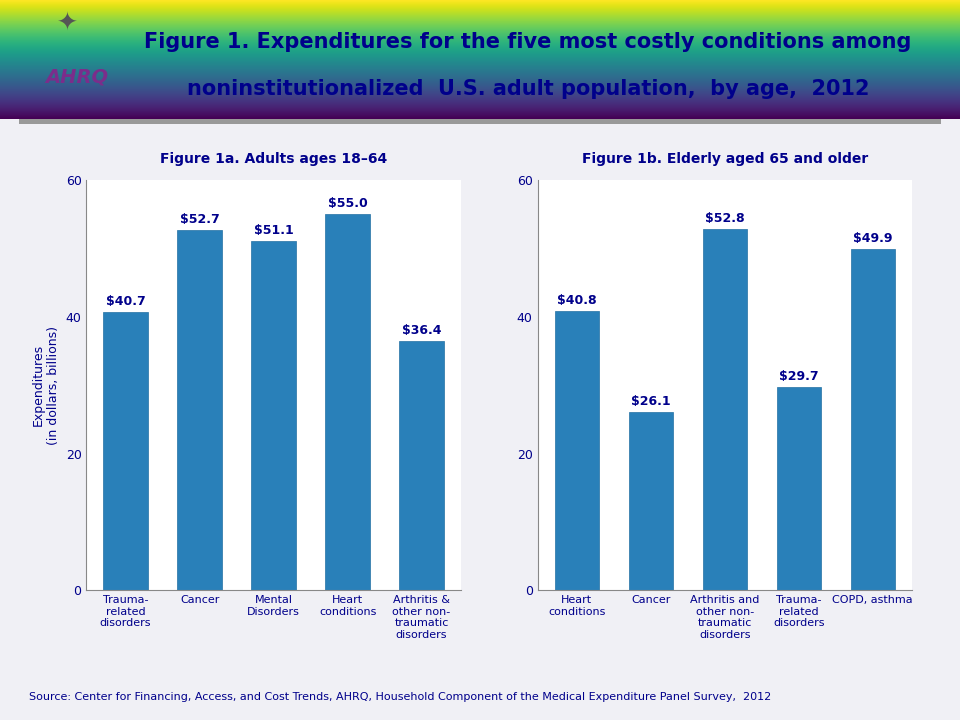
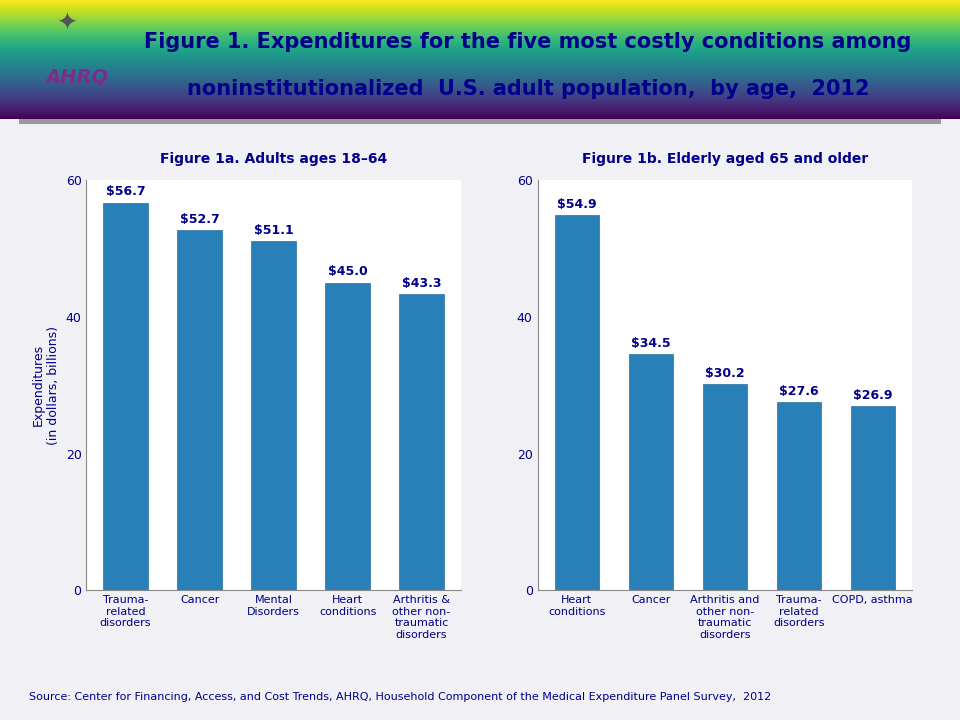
Figure 1a. Adults ages 18–64/Trauma- related disorders: $40.7 -> $56.7
Figure 1a. Adults ages 18–64/Heart conditions: $55.0 -> $45.0
Figure 1a. Adults ages 18–64/Arthritis & other non- traumatic disorders: $36.4 -> $43.3
Figure 1b. Elderly aged 65 and older/Heart conditions: $40.8 -> $54.9
Figure 1b. Elderly aged 65 and older/Cancer: $26.1 -> $34.5
Figure 1b. Elderly aged 65 and older/Arthritis and other non- traumatic disorders: $52.8 -> $30.2
Figure 1b. Elderly aged 65 and older/Trauma- related disorders: $29.7 -> $27.6
Figure 1b. Elderly aged 65 and older/COPD, asthma: $49.9 -> $26.9
